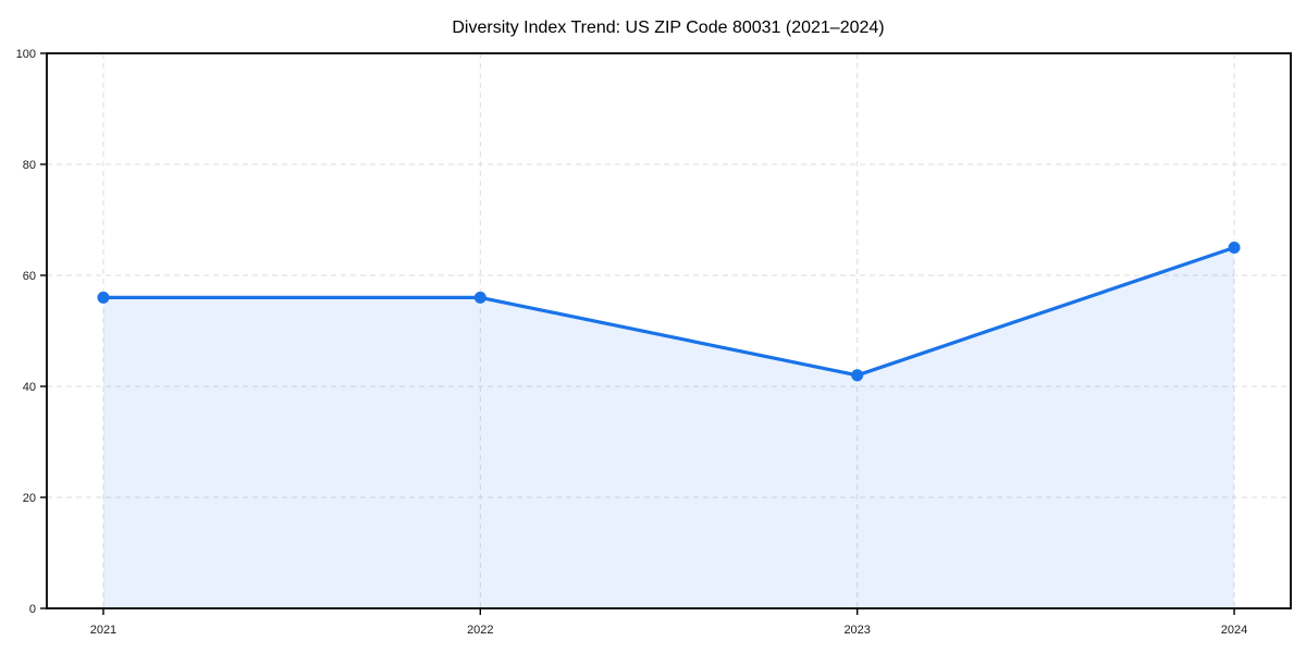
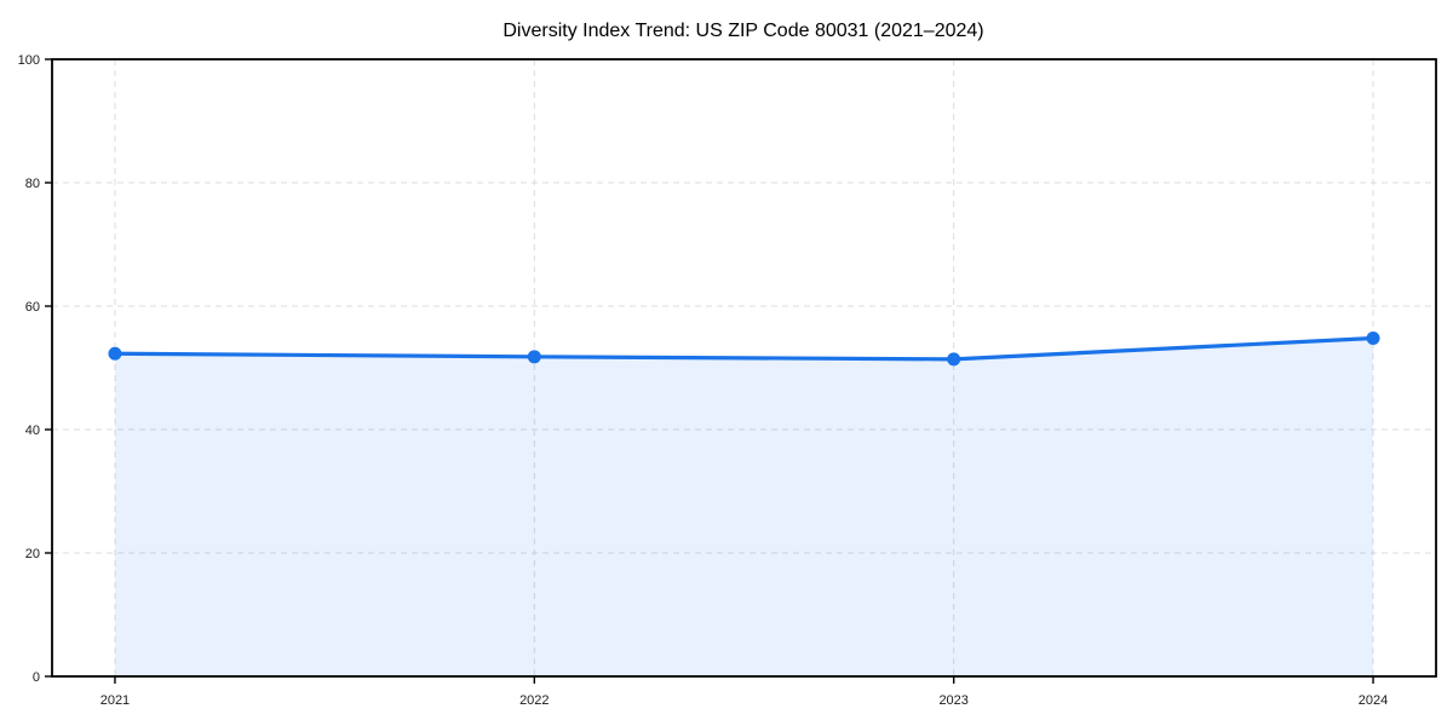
2021: 56 -> 52
2022: 56 -> 52
2023: 42 -> 51
2024: 65 -> 55
